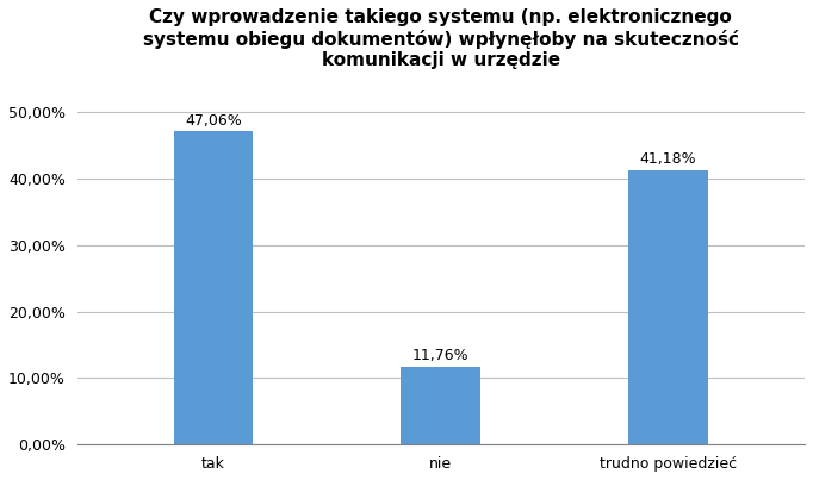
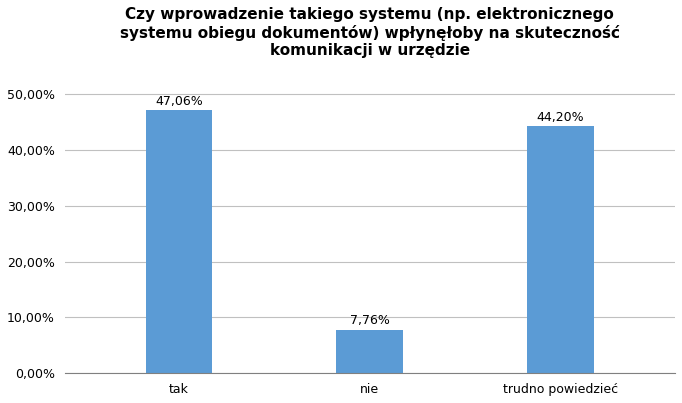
nie: 11,76% -> 7,76%
trudno powiedzieć: 41,18% -> 44,20%
